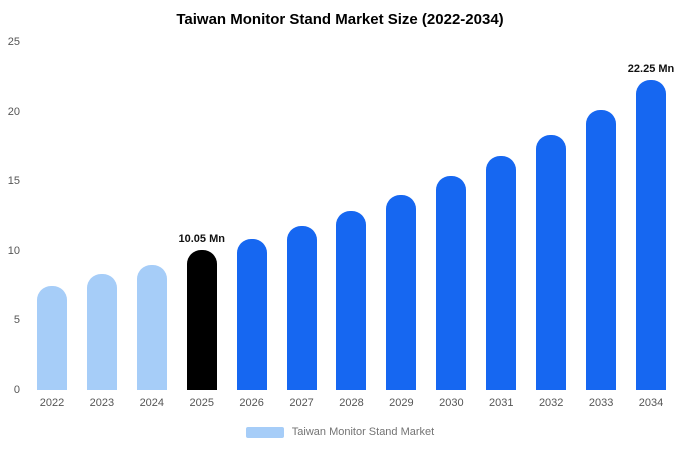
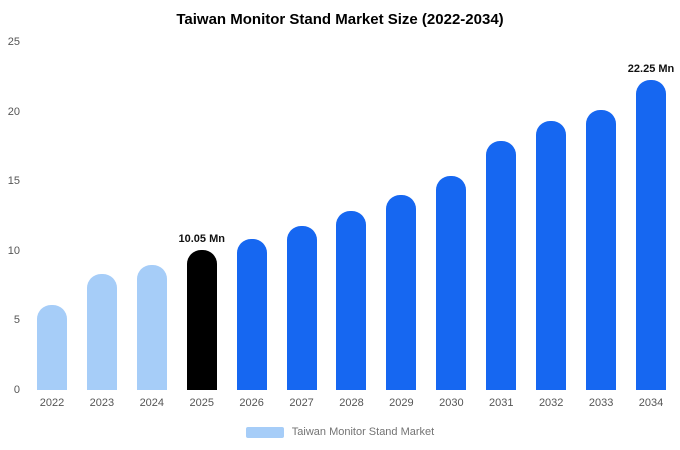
2022: 7.5 -> 6.1
2031: 16.8 -> 17.9
2032: 18.4 -> 19.3
